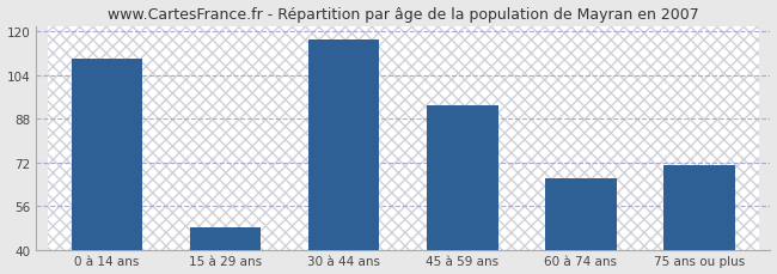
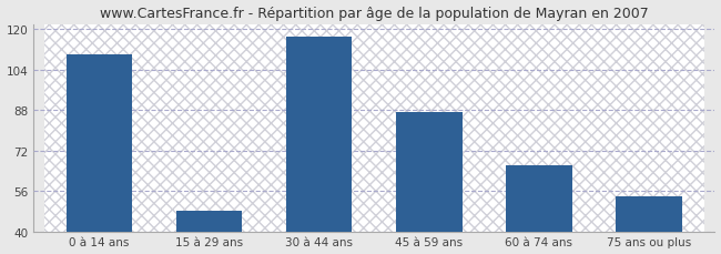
45 à 59 ans: 93 -> 87
75 ans ou plus: 71 -> 54
